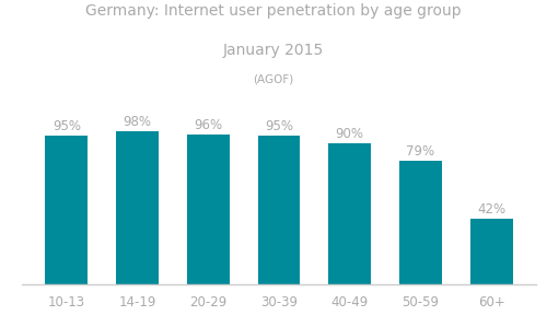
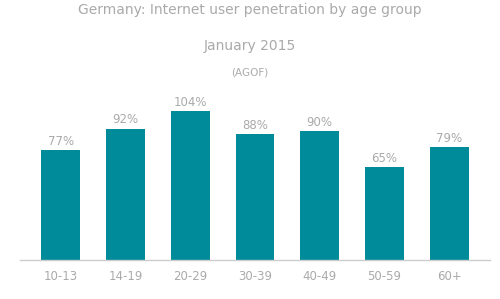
10-13: 95% -> 77%
14-19: 98% -> 92%
20-29: 96% -> 104%
30-39: 95% -> 88%
50-59: 79% -> 65%
60+: 42% -> 79%
